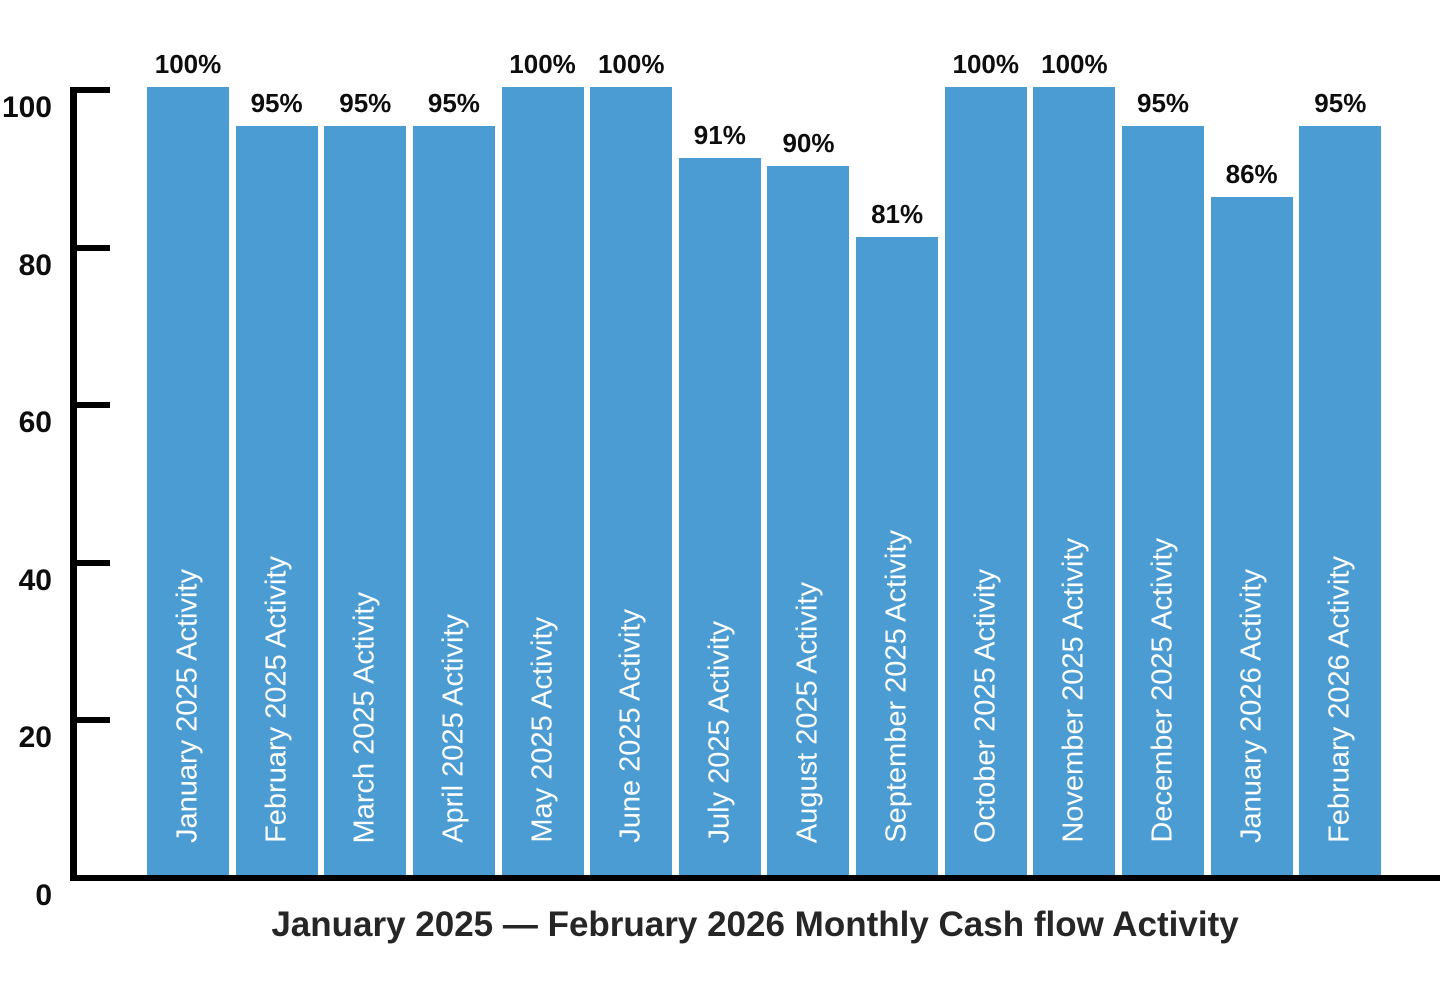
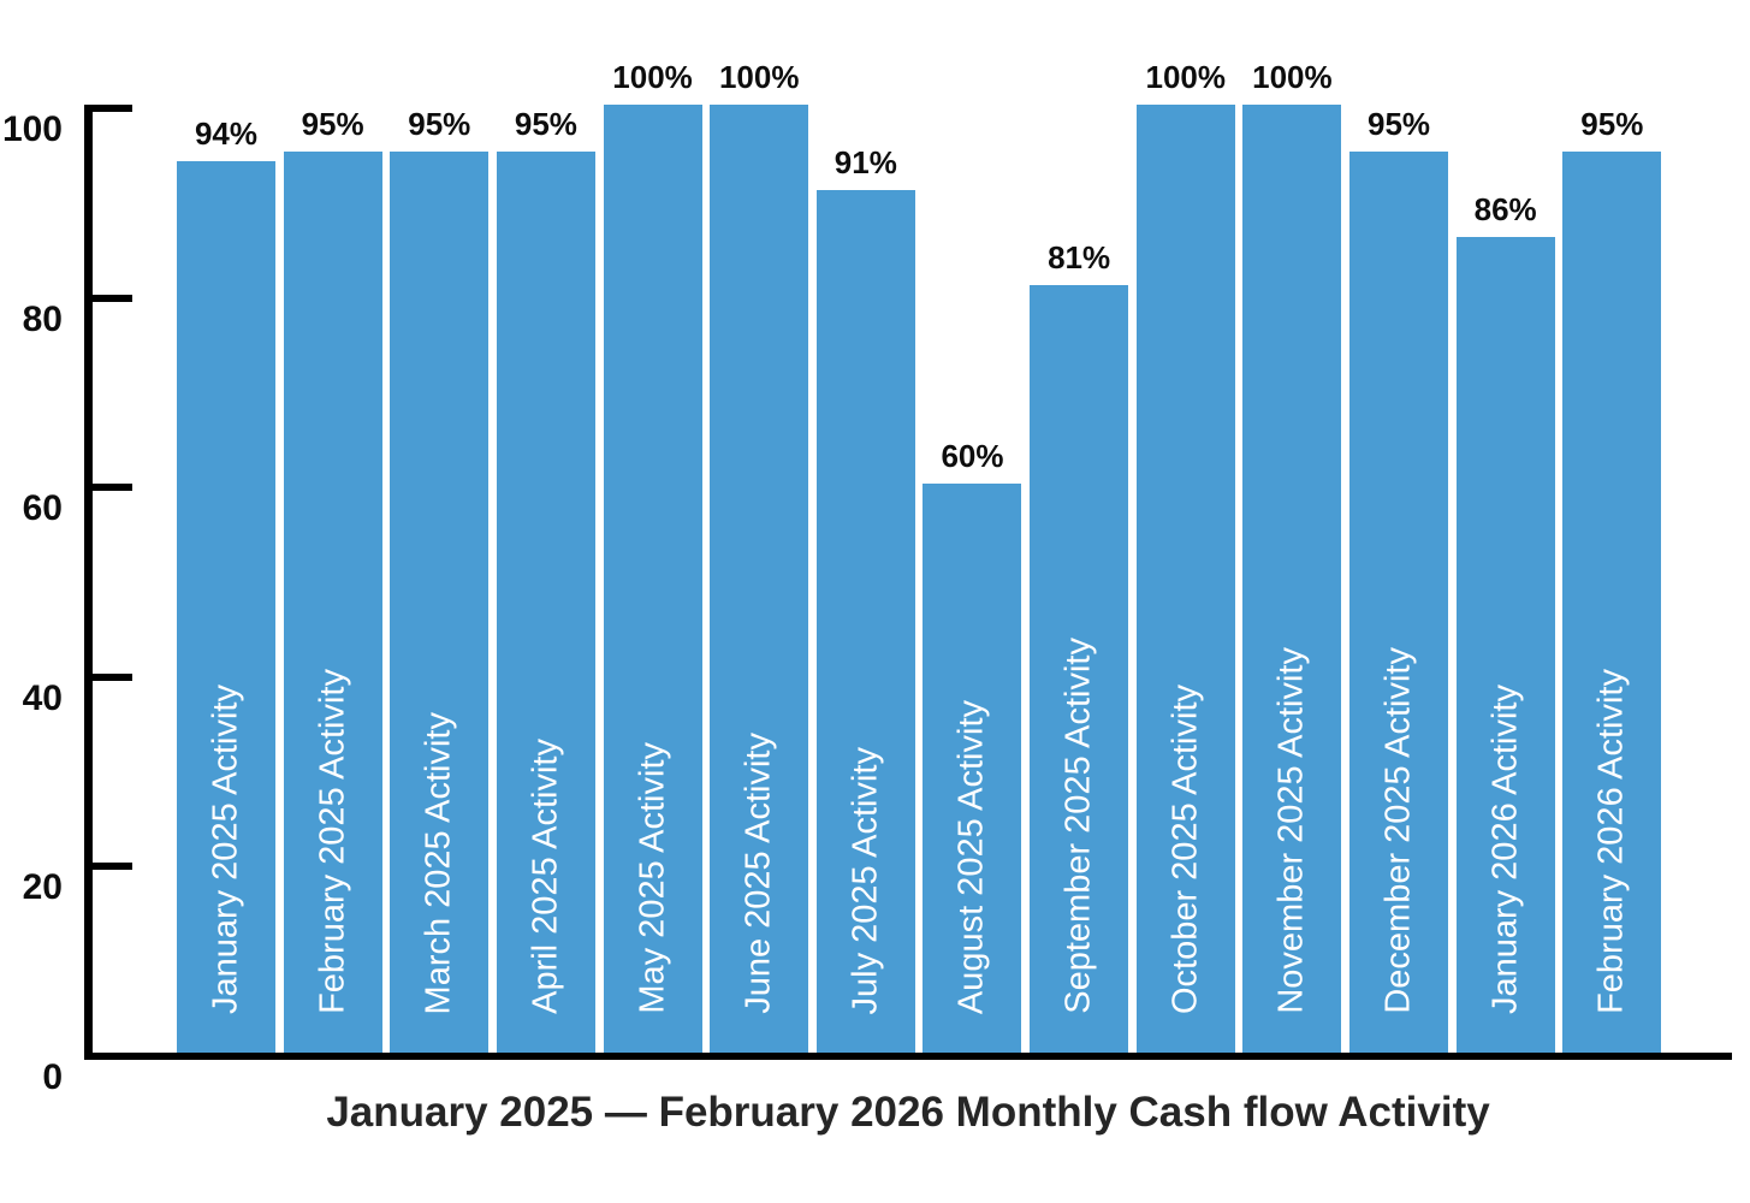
January 2025 Activity: 100% -> 94%
August 2025 Activity: 90% -> 60%
